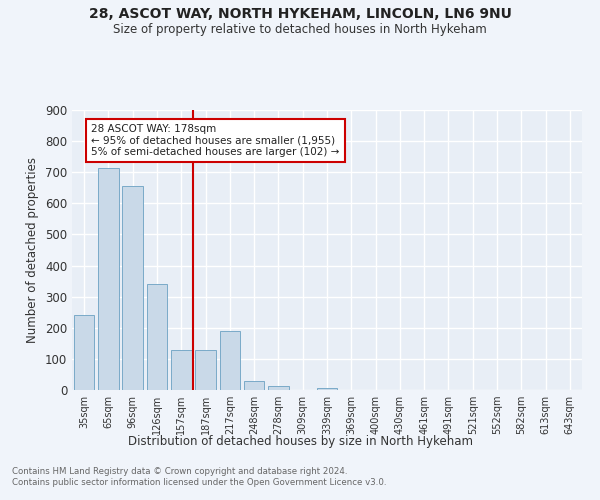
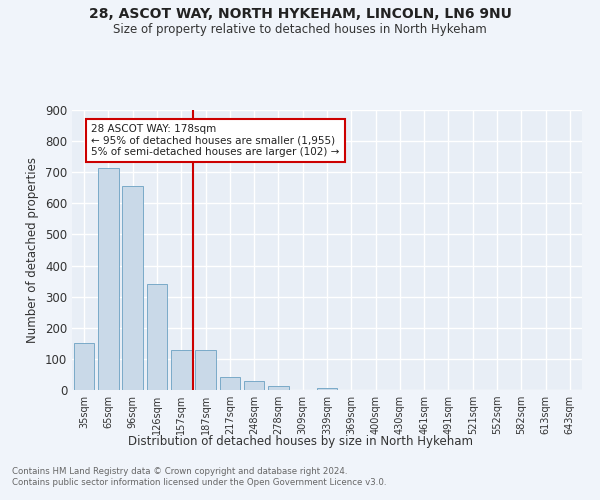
35sqm: 240 -> 150
217sqm: 190 -> 42
